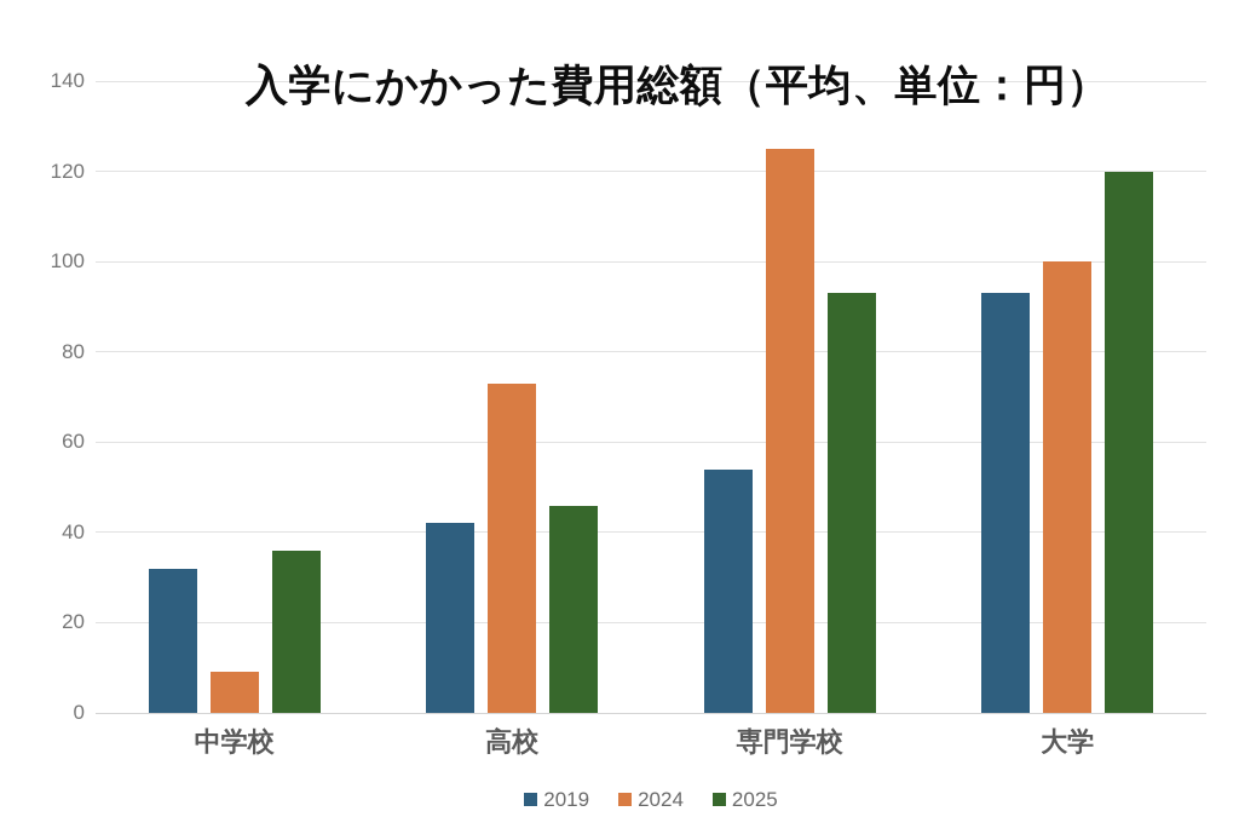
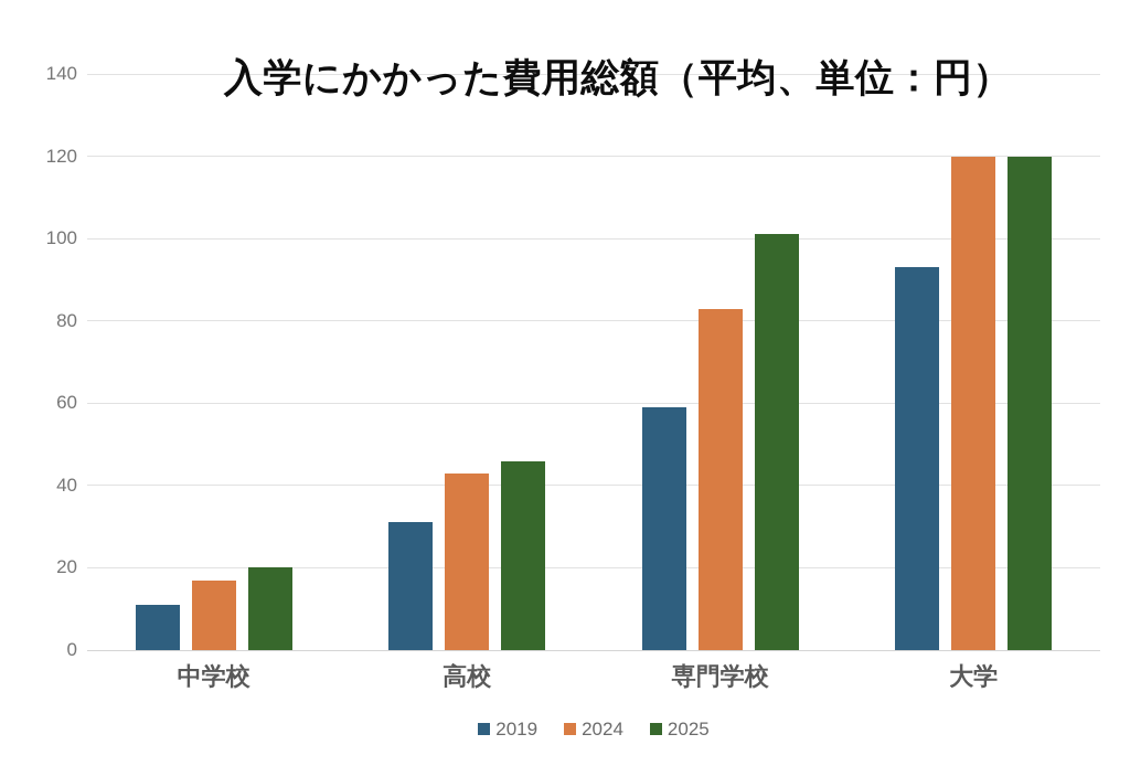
2019/中学校: 32 -> 11
2024/中学校: 9 -> 17
2025/中学校: 36 -> 20
2019/高校: 42 -> 31
2024/高校: 73 -> 43
2019/専門学校: 54 -> 59
2024/専門学校: 125 -> 83
2025/専門学校: 93 -> 101
2024/大学: 100 -> 120
